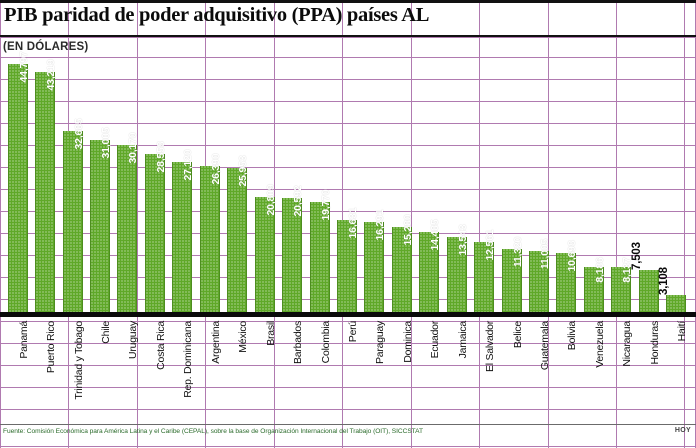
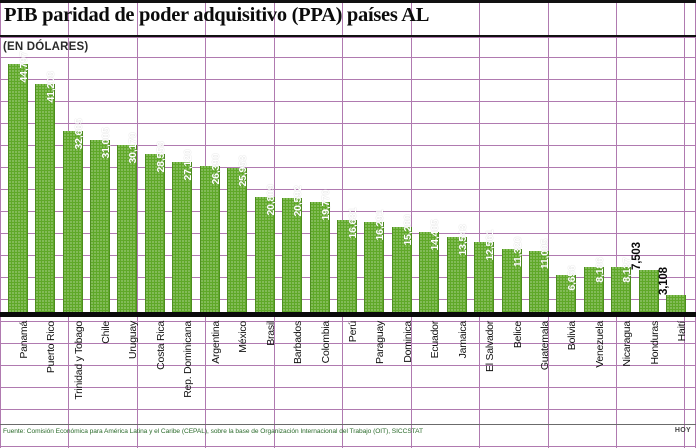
Puerto Rico: 43,219 -> 41,208
Bolivia: 10,698 -> 6,656
